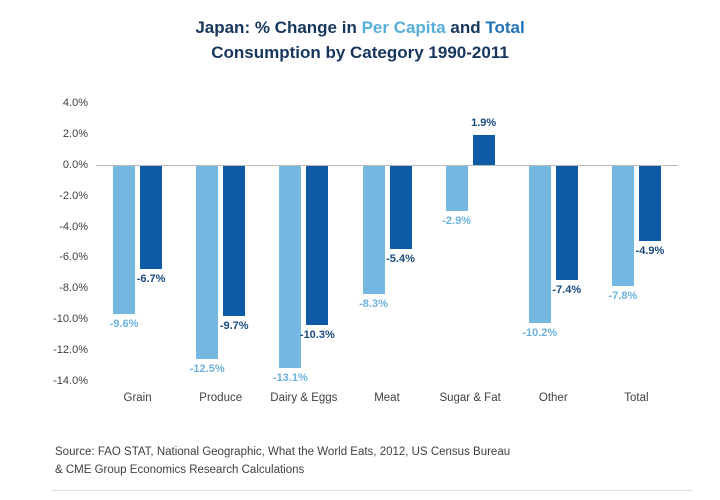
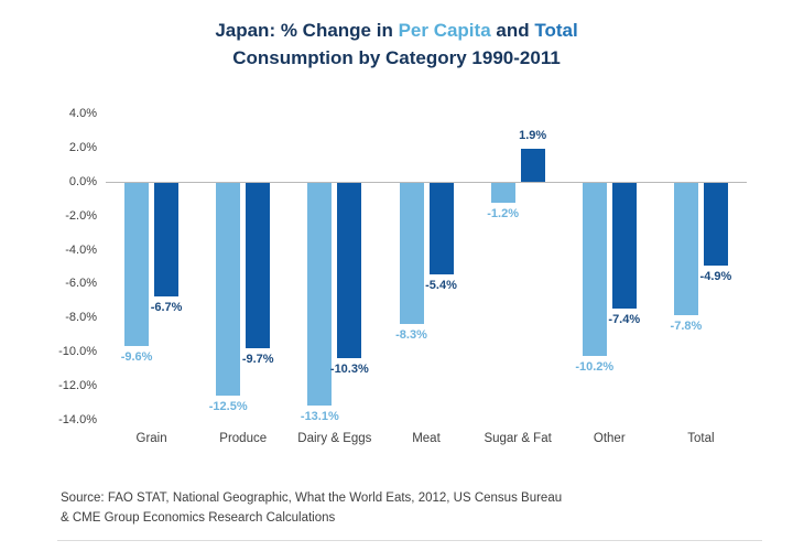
Per Capita/Sugar & Fat: -2.9% -> -1.2%
